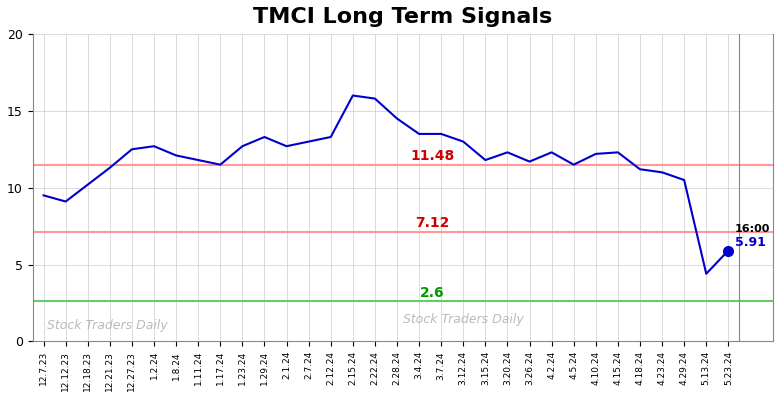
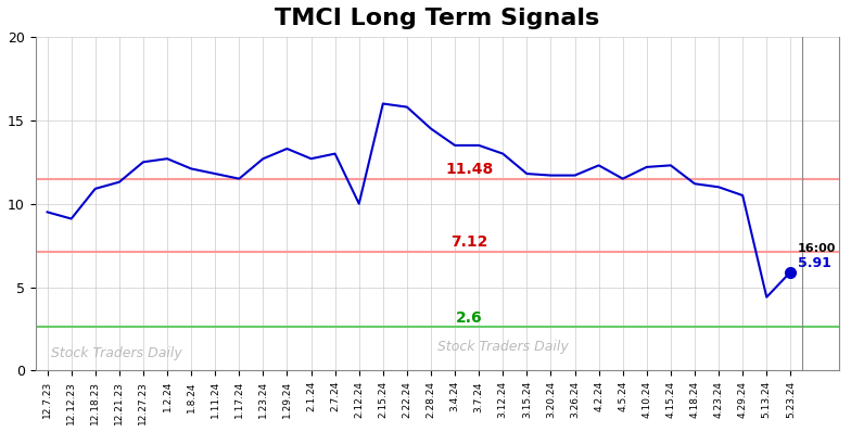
12.18.23: 10.2 -> 10.9
2.12.24: 13.3 -> 10.0
3.20.24: 12.3 -> 11.7
